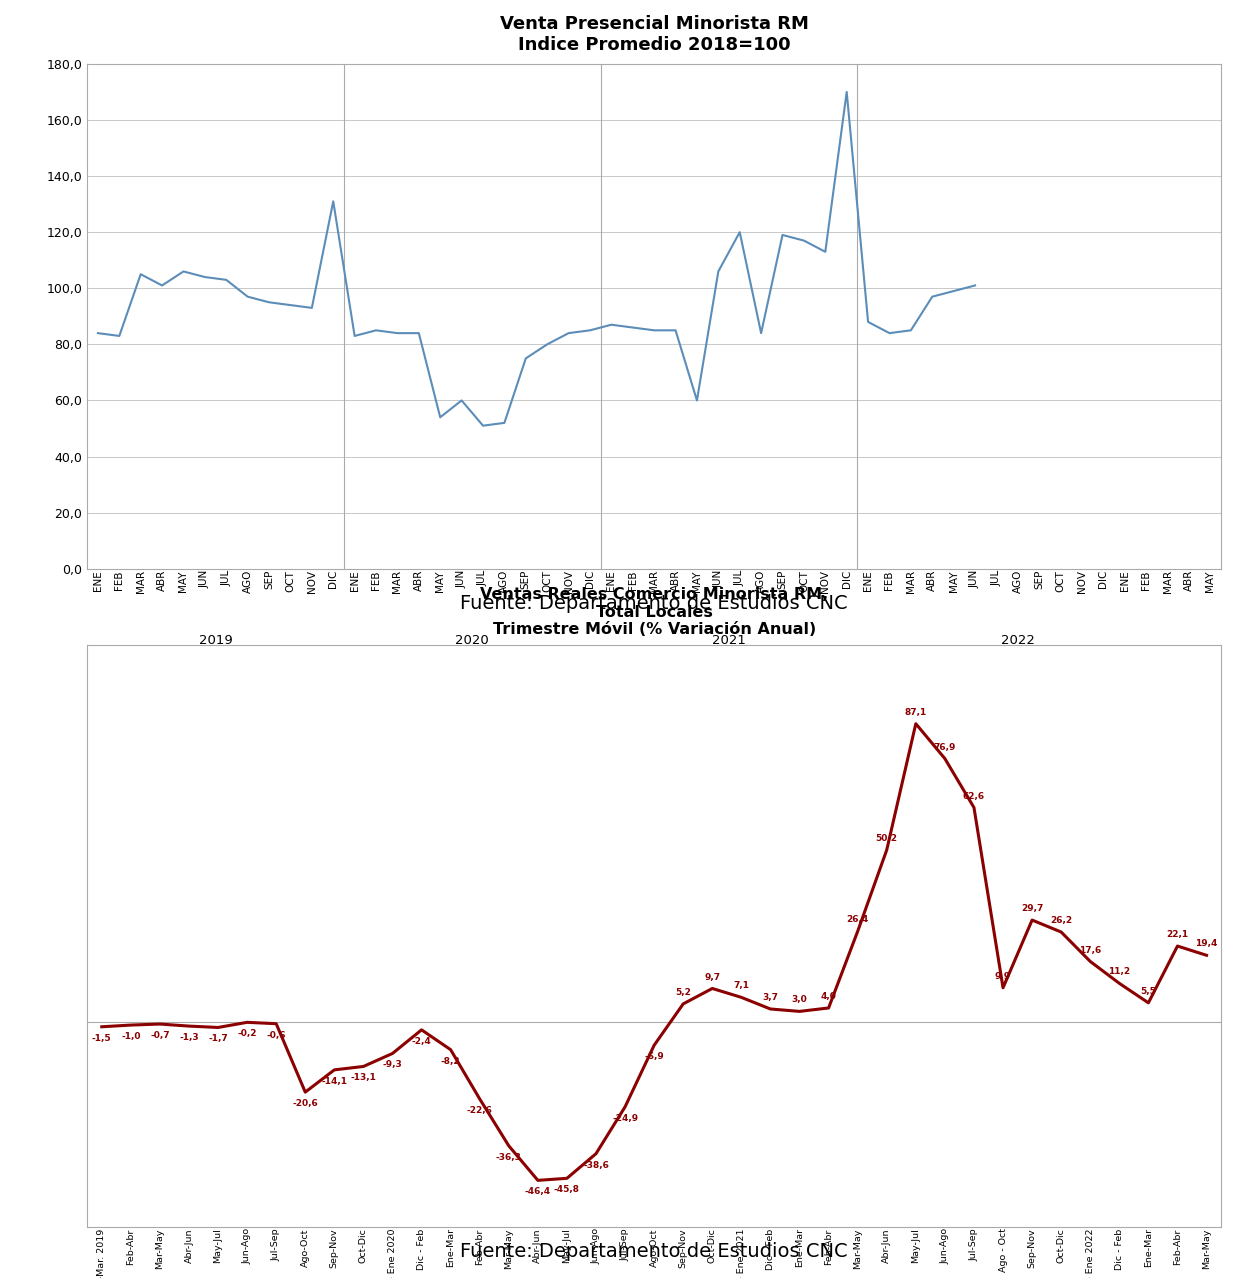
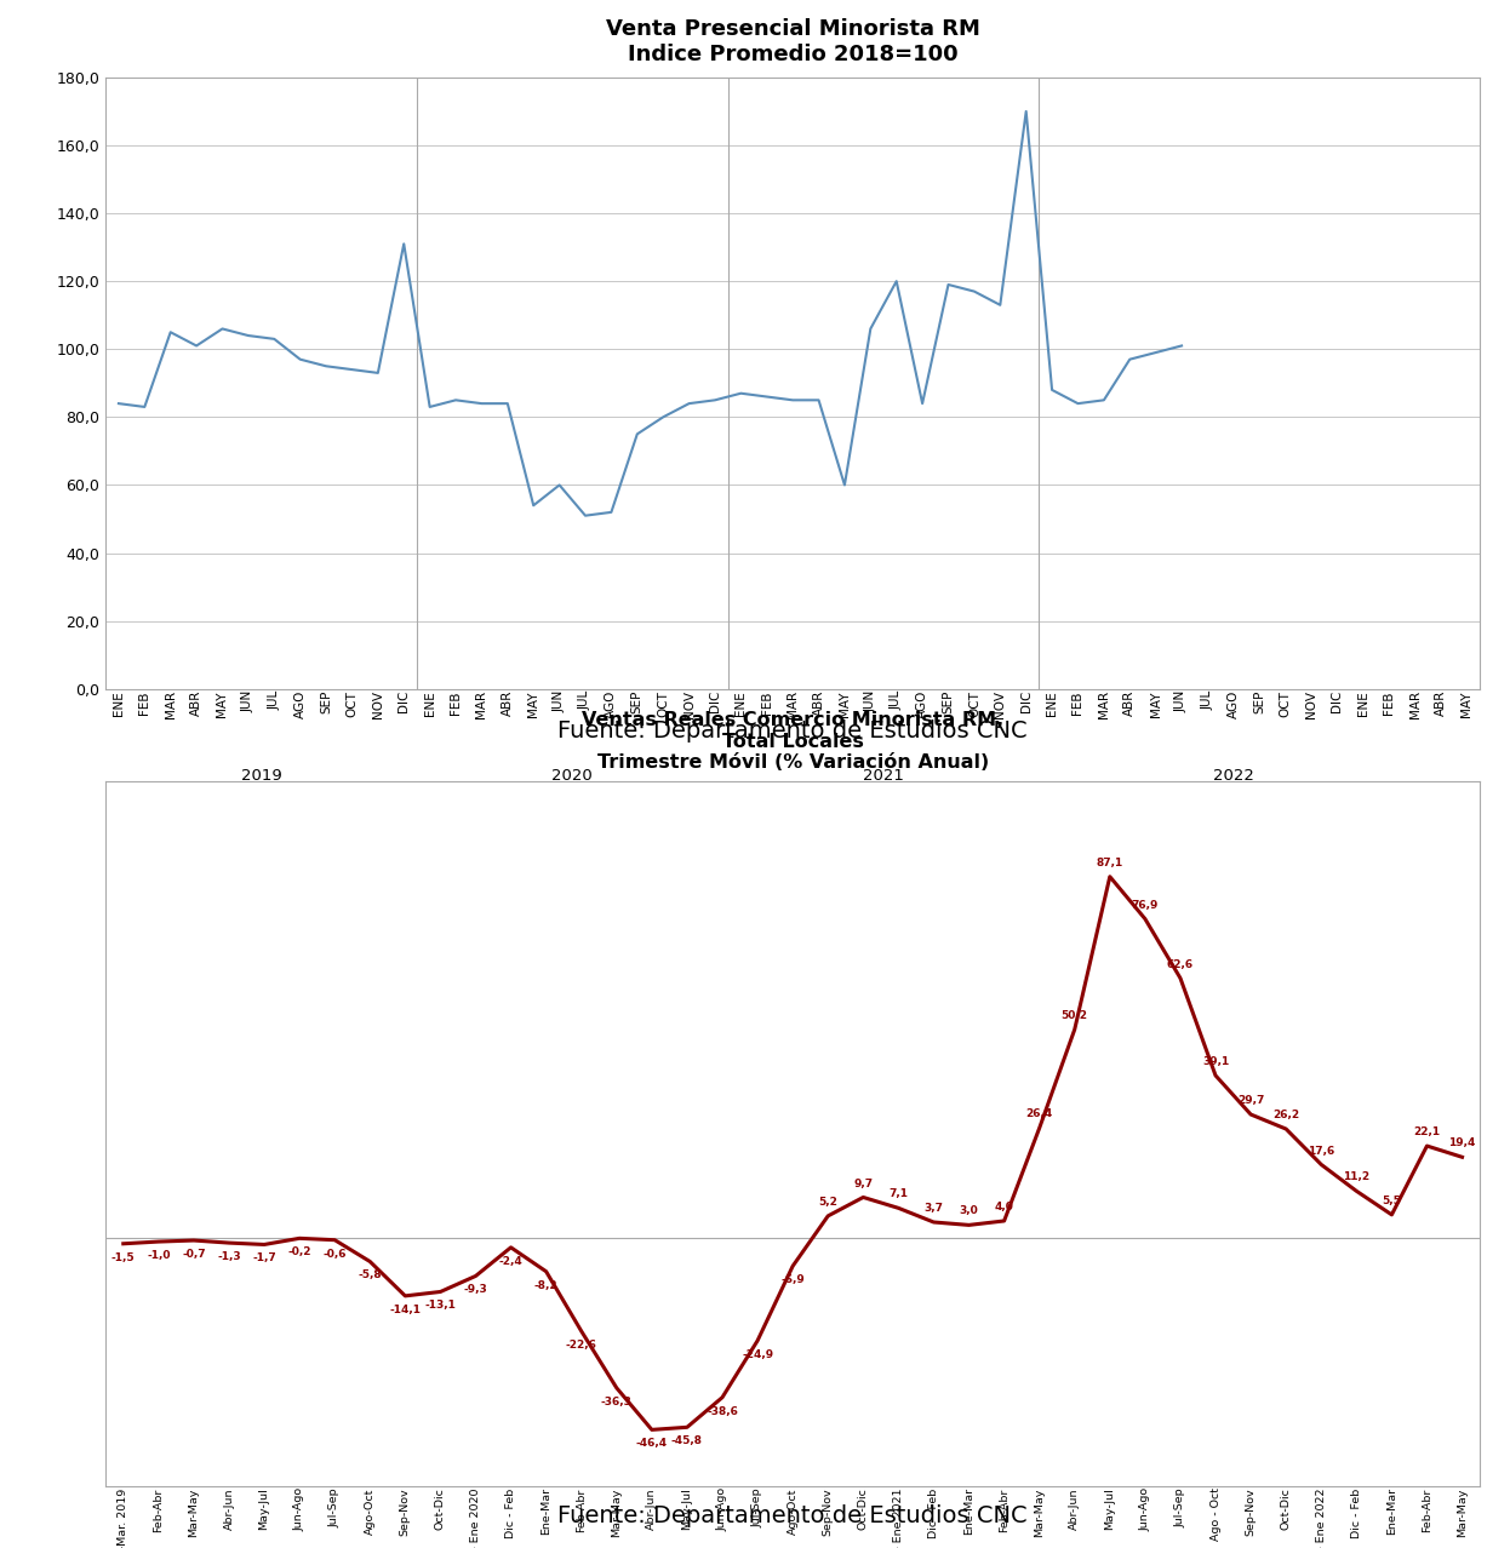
Ago-Oct: -20,6 -> -5,8
Ago - Oct: 9,9 -> 39,1
